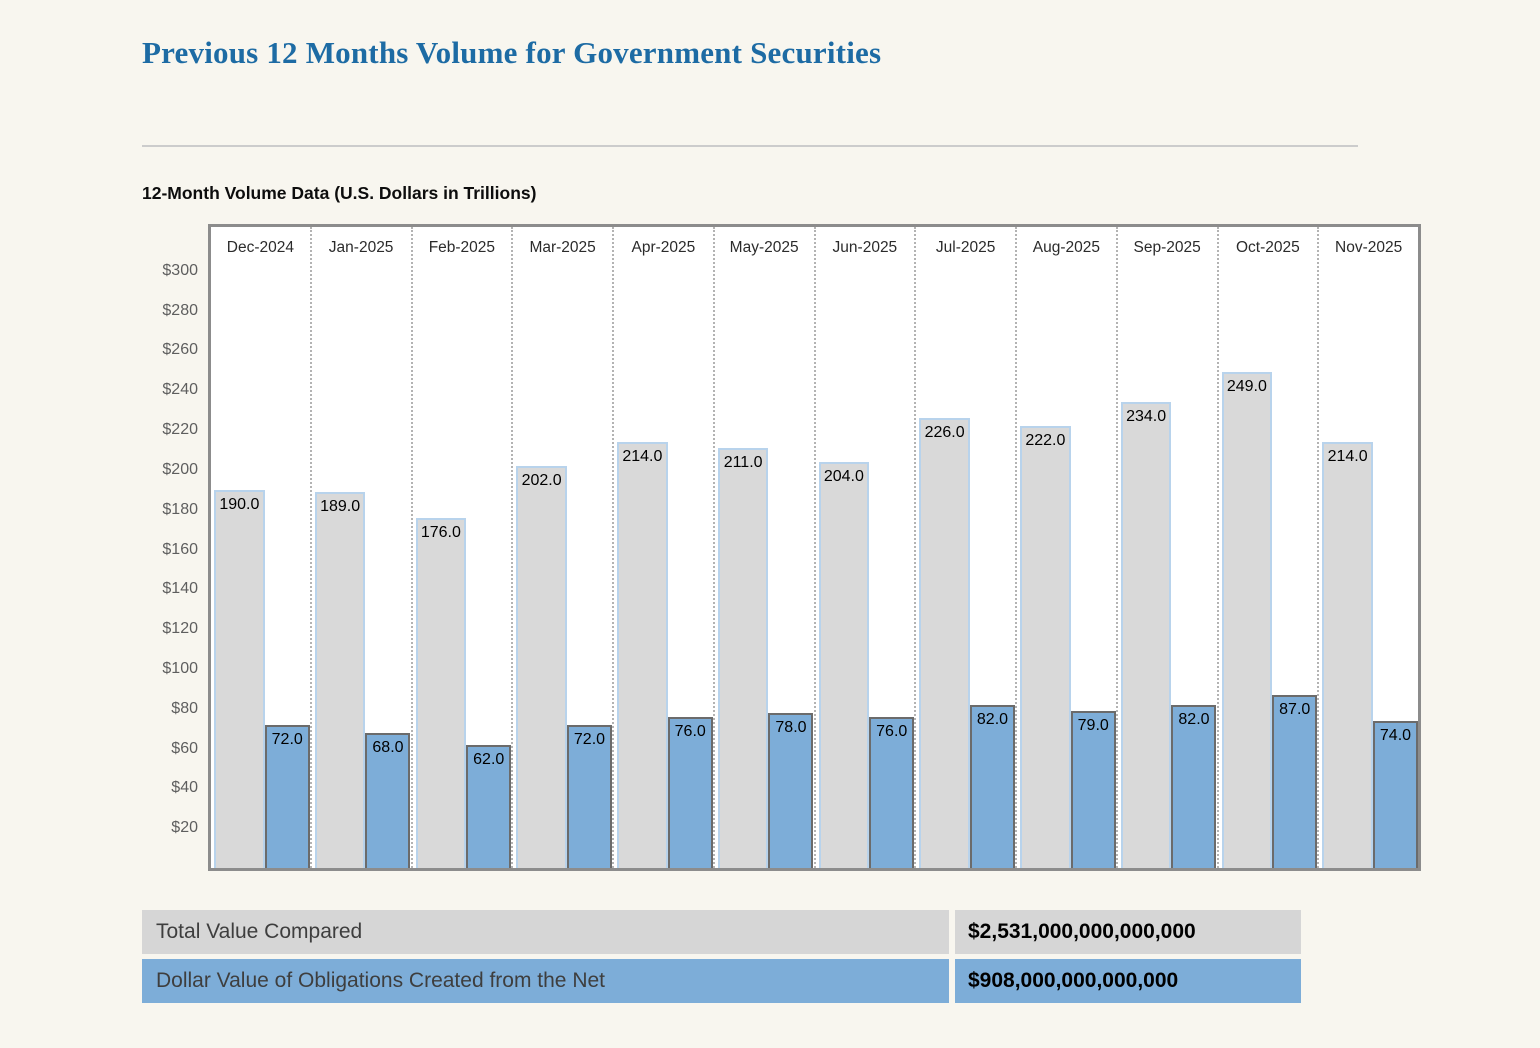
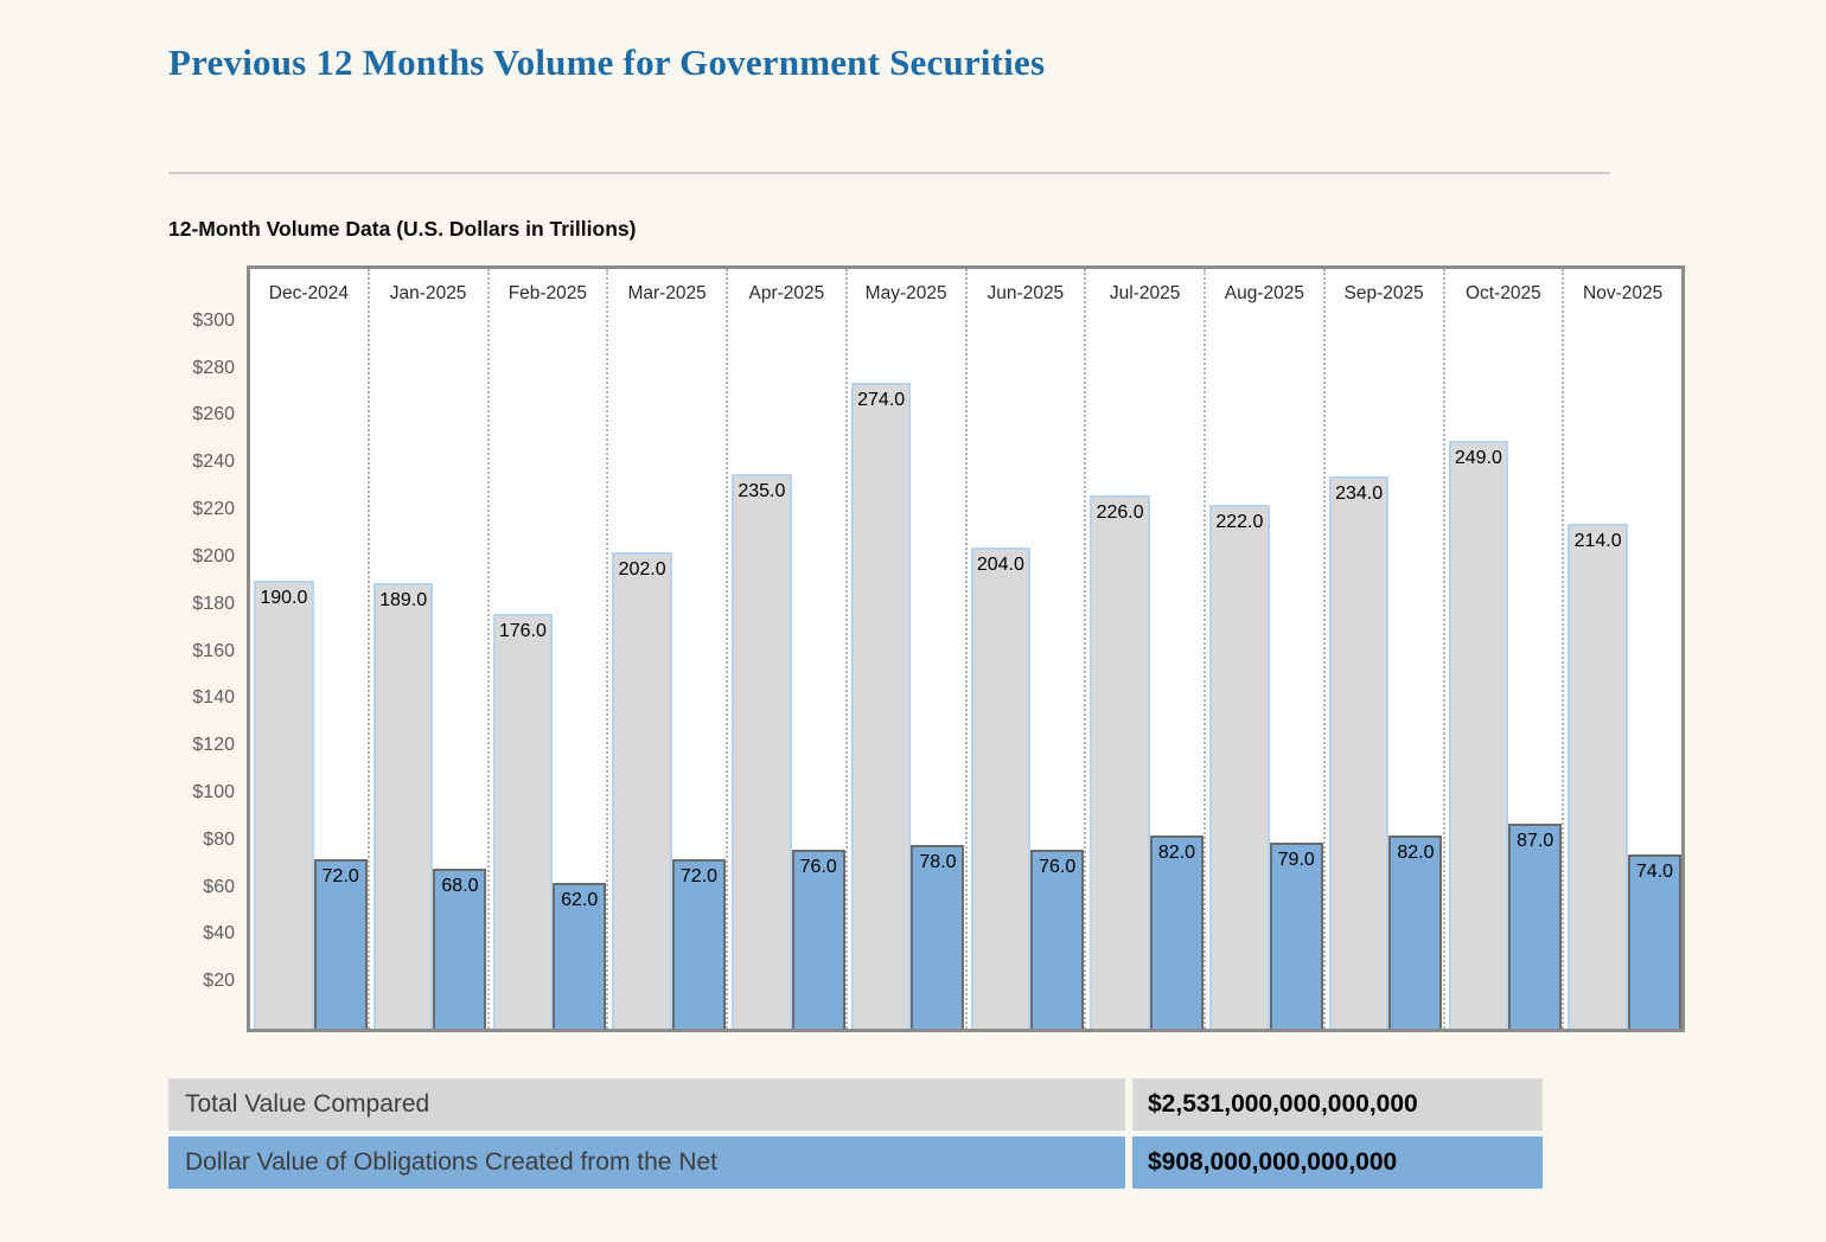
Total Value Compared/Apr-2025: 214.0 -> 235.0
Total Value Compared/May-2025: 211.0 -> 274.0
